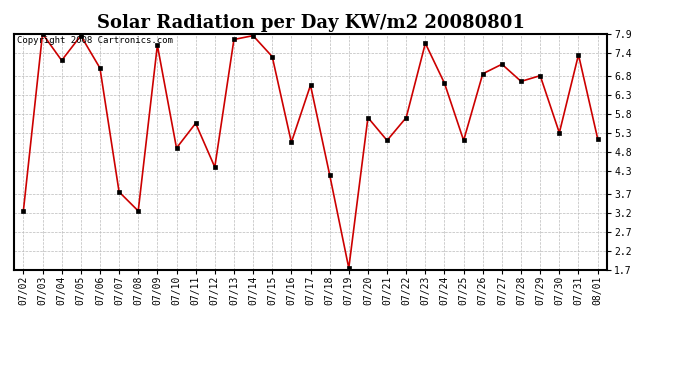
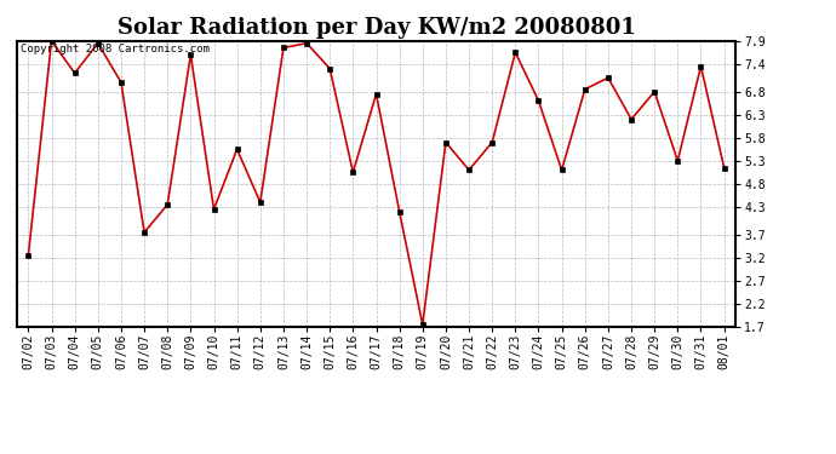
07/08: 3.25 -> 4.35
07/10: 4.90 -> 4.25
07/17: 6.55 -> 6.75
07/28: 6.65 -> 6.20
